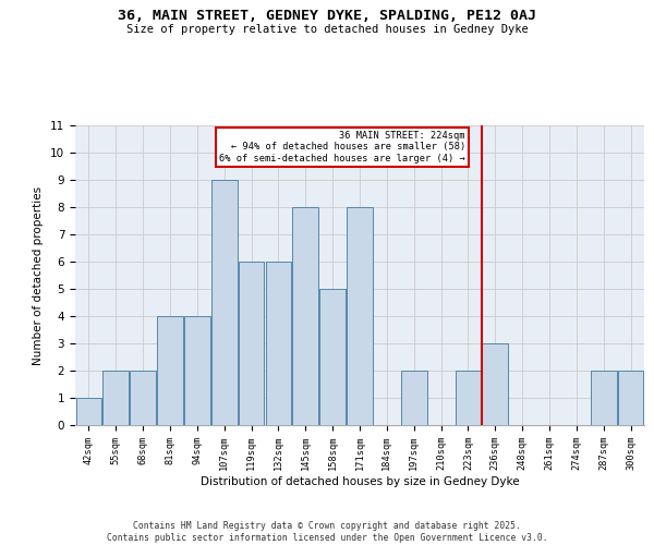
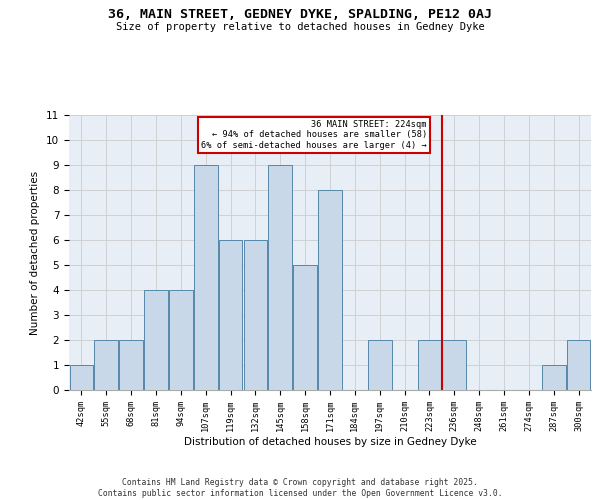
145sqm: 8 -> 9
236sqm: 3 -> 2
287sqm: 2 -> 1
